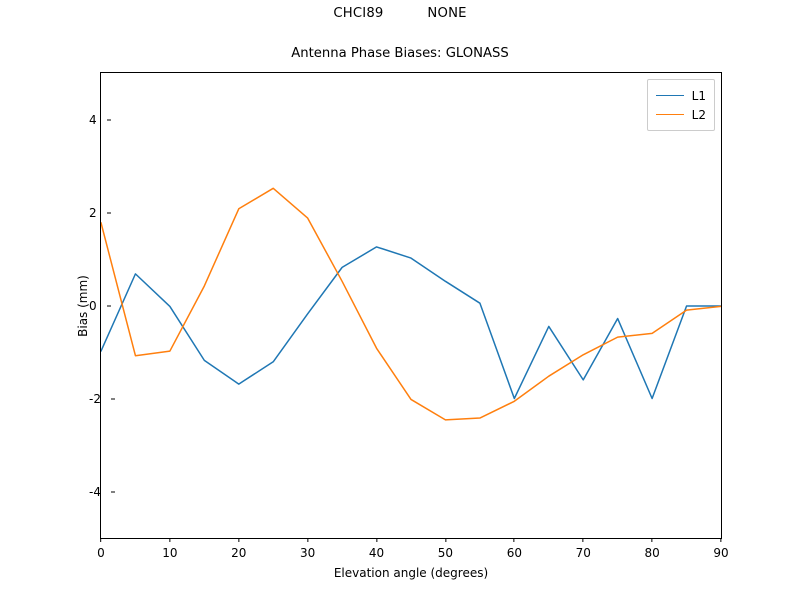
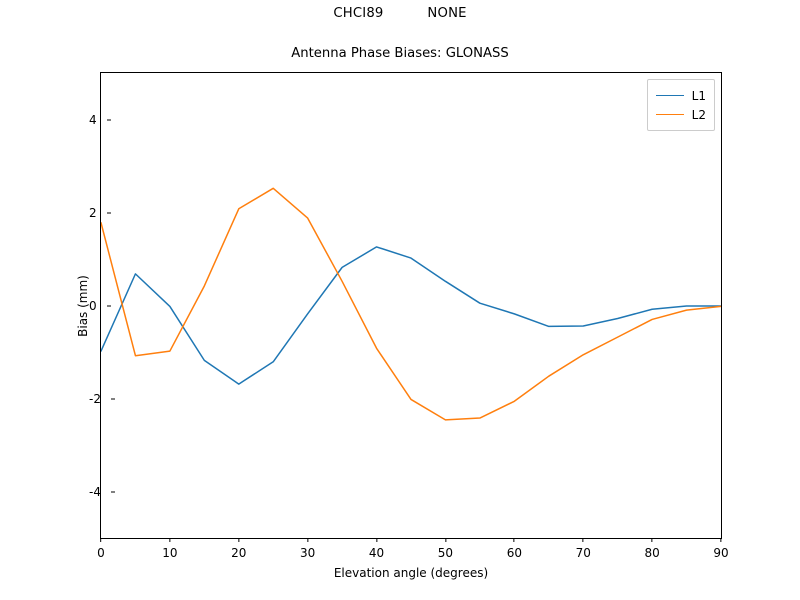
L1/60: -2.0 -> -0.2
L1/70: -1.6 -> -0.4
L1/80: -2.0 -> -0.1
L2/80: -0.6 -> -0.3
